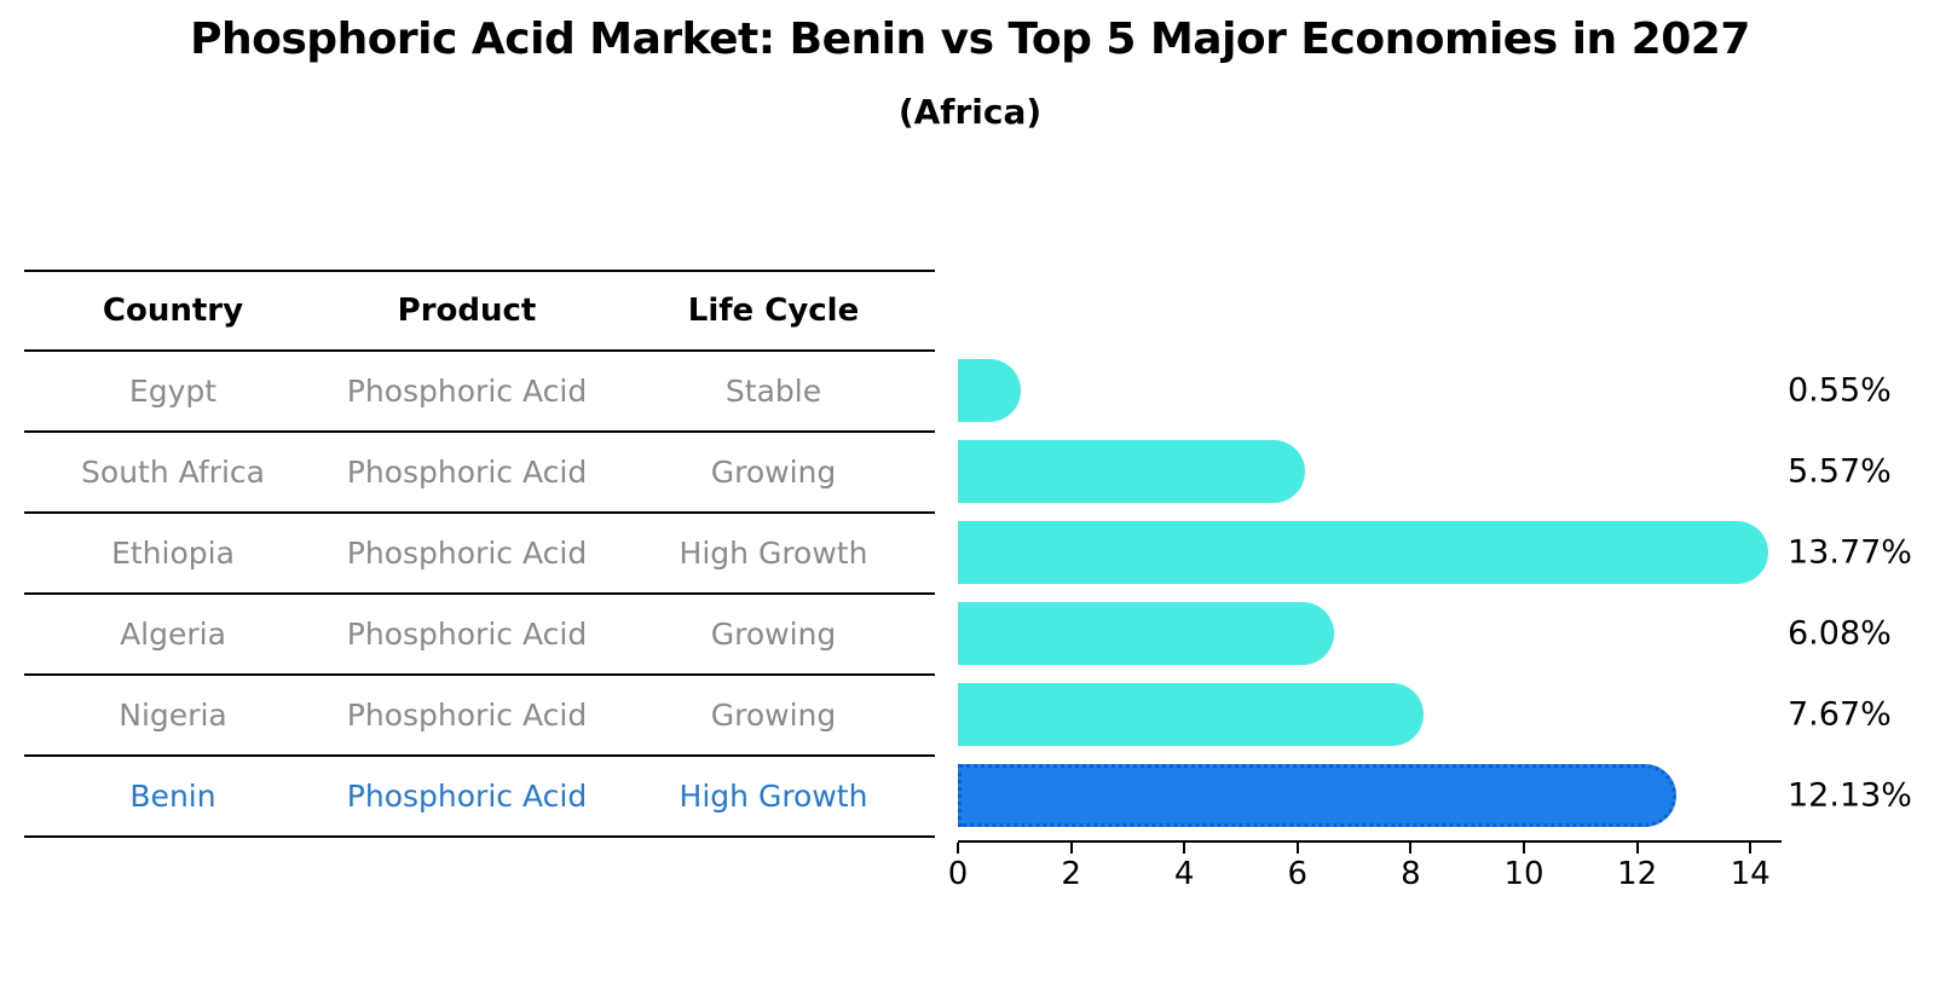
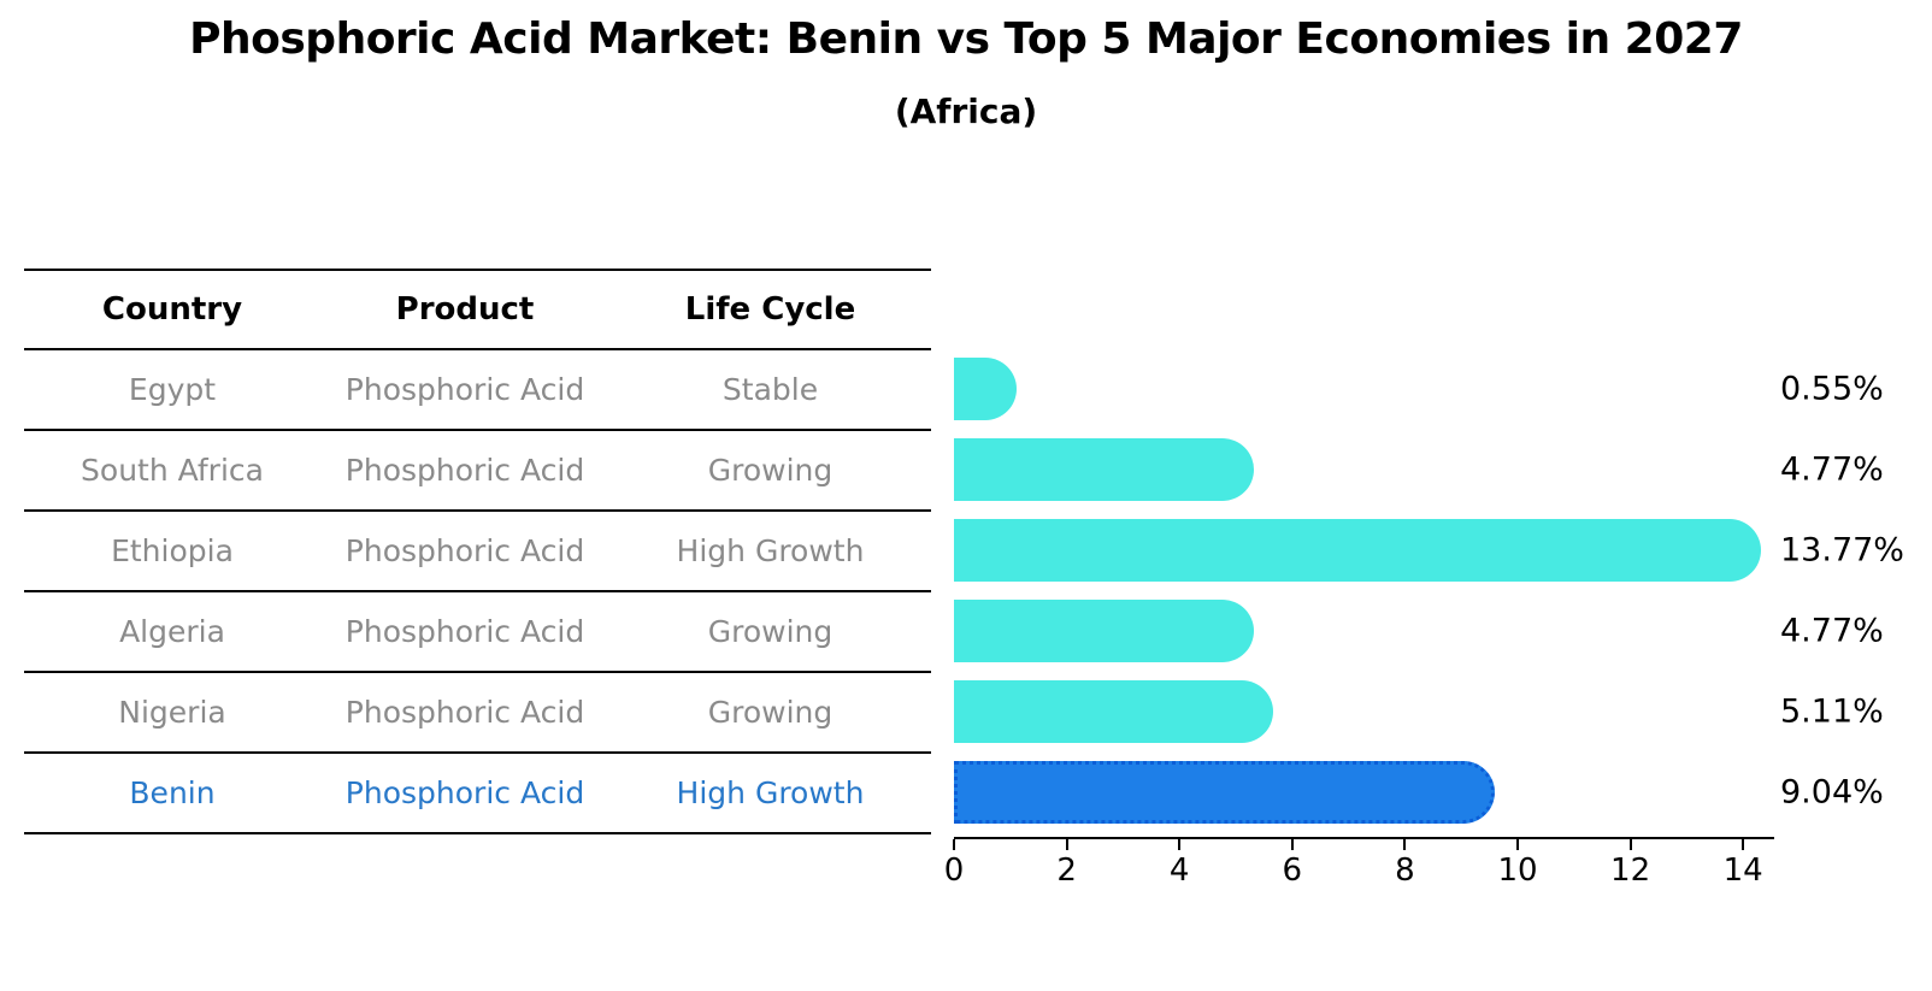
South Africa: 5.57% -> 4.77%
Algeria: 6.08% -> 4.77%
Nigeria: 7.67% -> 5.11%
Benin: 12.13% -> 9.04%
